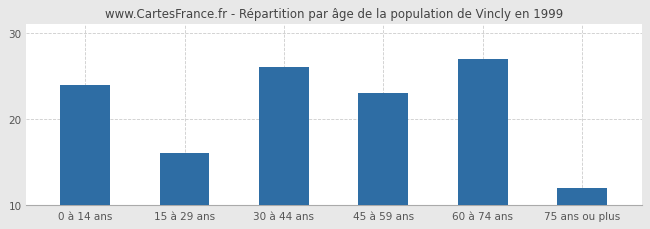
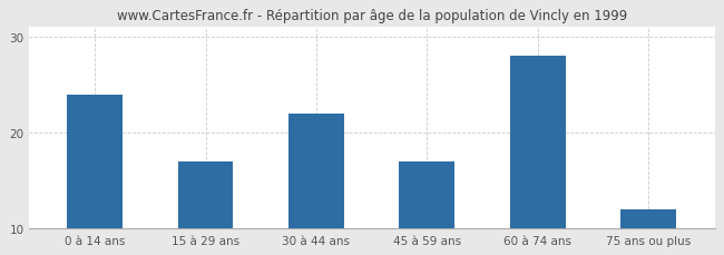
15 à 29 ans: 16 -> 17
30 à 44 ans: 26 -> 22
45 à 59 ans: 23 -> 17
60 à 74 ans: 27 -> 28
